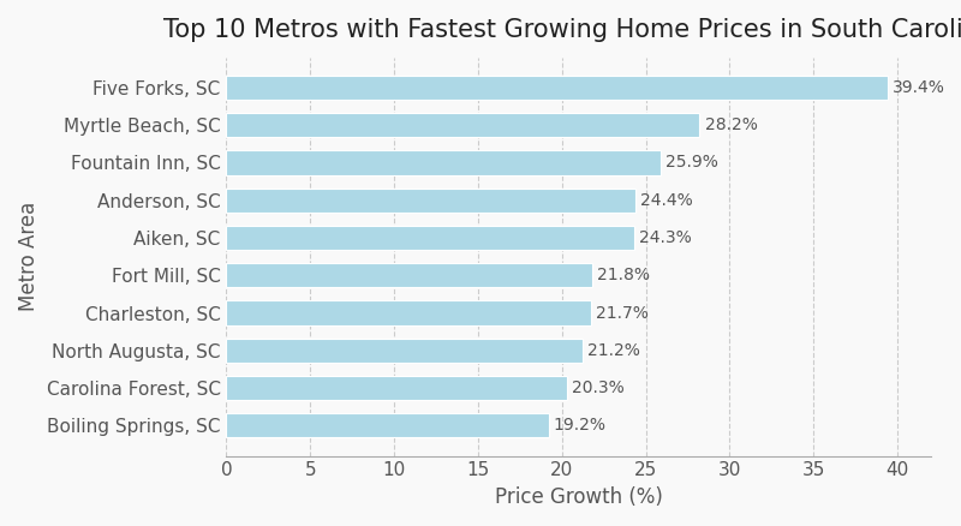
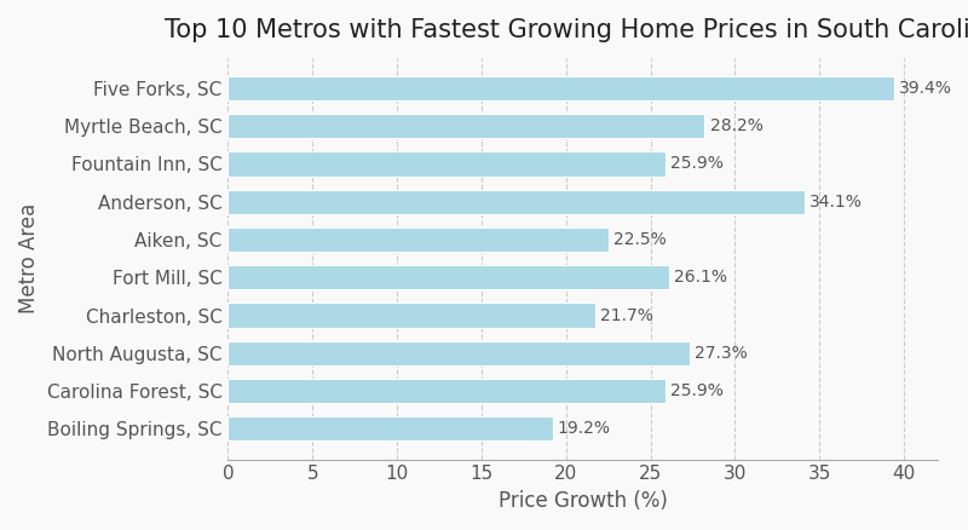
Anderson, SC: 24.4% -> 34.1%
Aiken, SC: 24.3% -> 22.5%
Fort Mill, SC: 21.8% -> 26.1%
North Augusta, SC: 21.2% -> 27.3%
Carolina Forest, SC: 20.3% -> 25.9%
